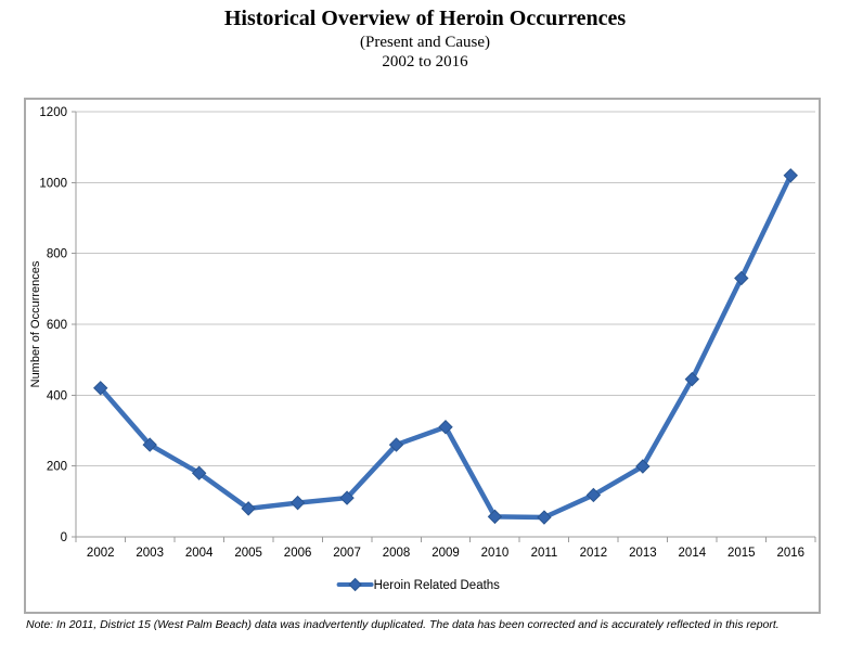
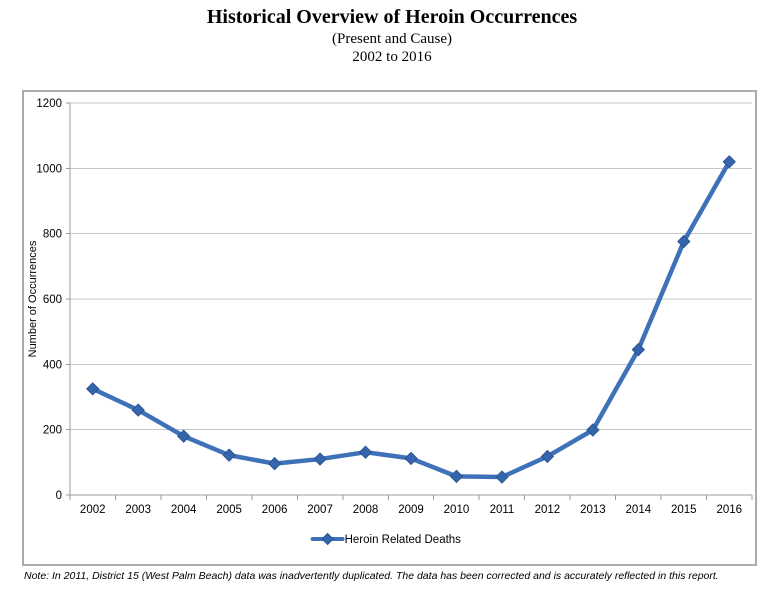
2002: 420 -> 320
2005: 80 -> 120
2008: 260 -> 130
2009: 310 -> 110
2015: 730 -> 780
